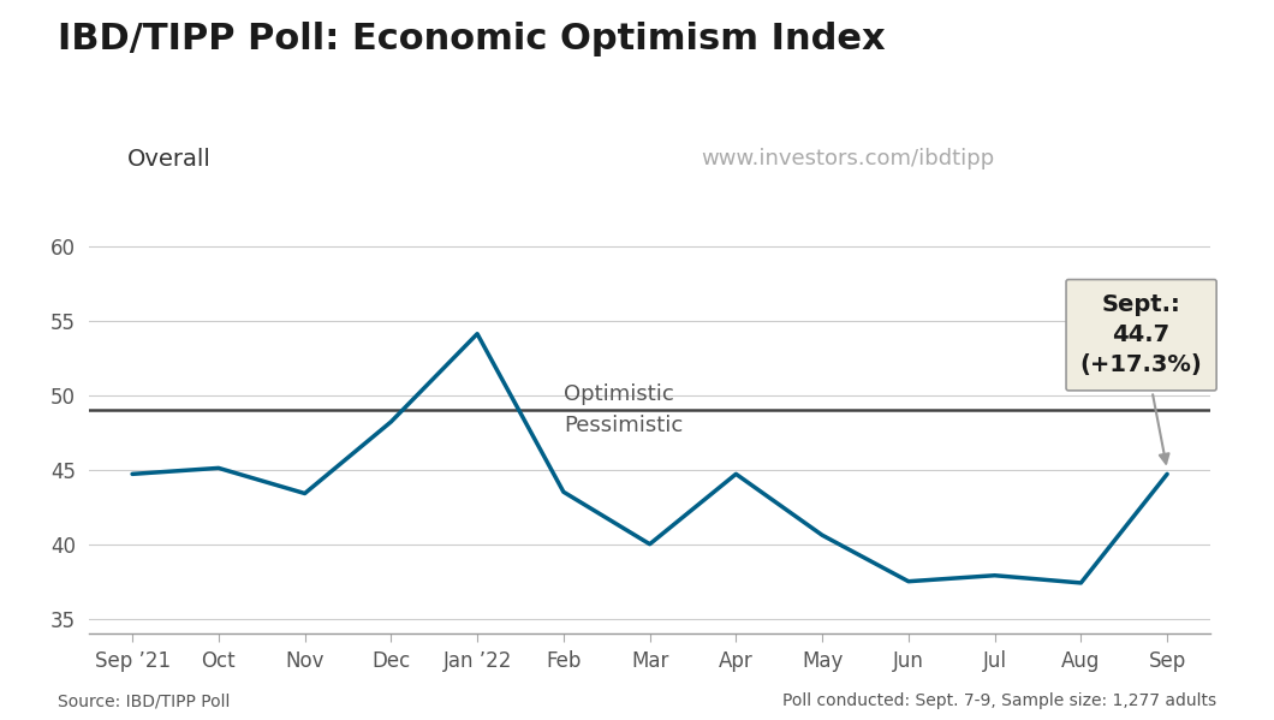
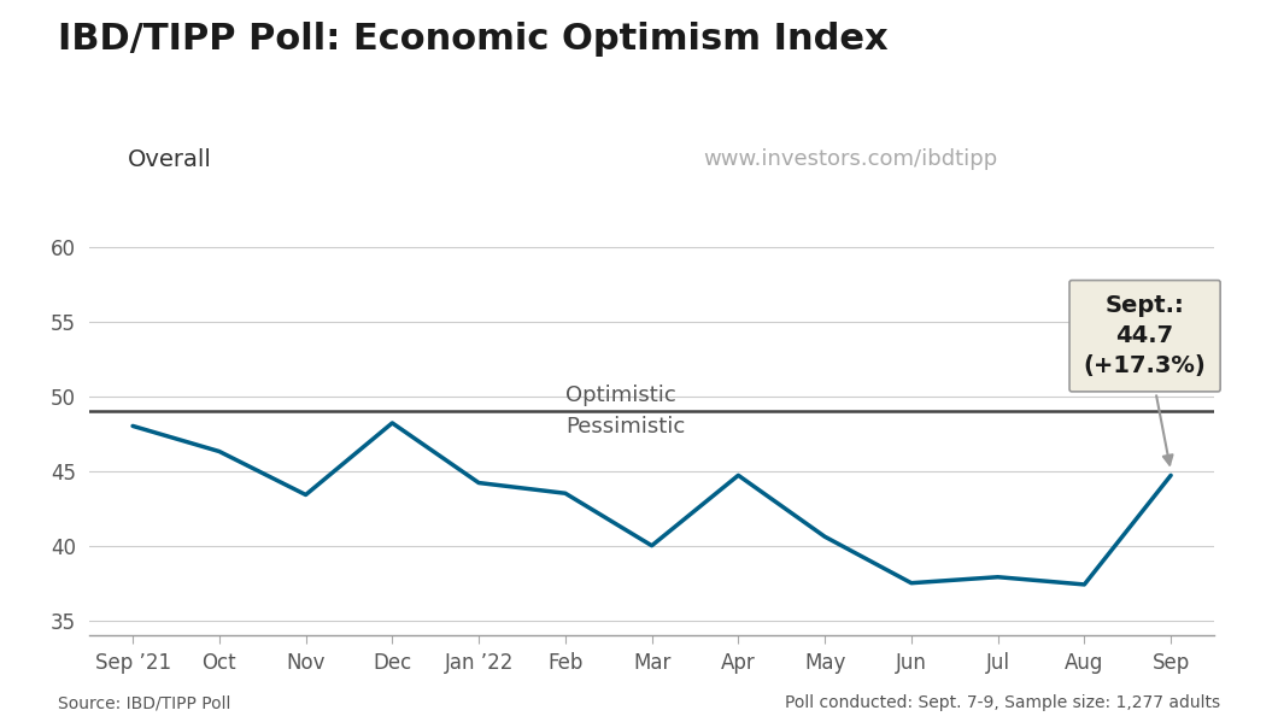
Sep ’21: 44.7 -> 48.0
Oct: 45.1 -> 46.3
Jan ’22: 54.1 -> 44.2
